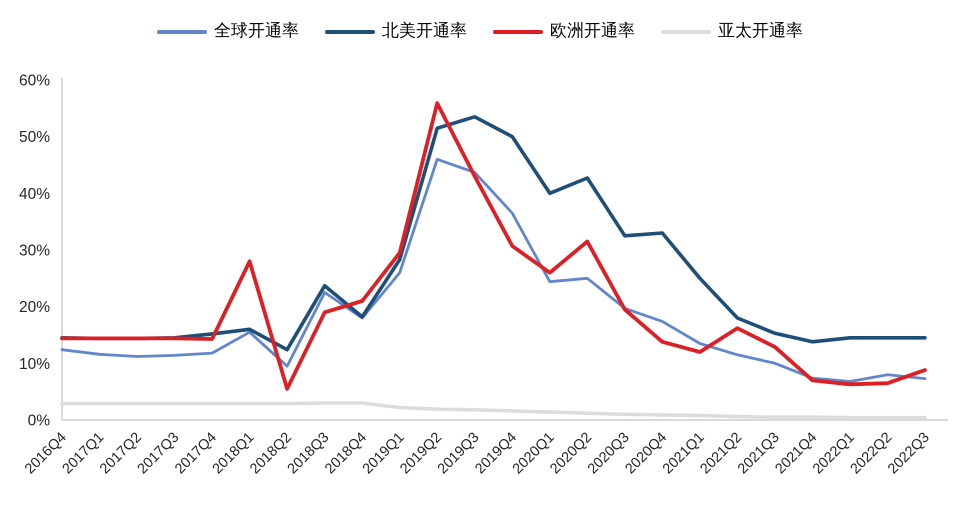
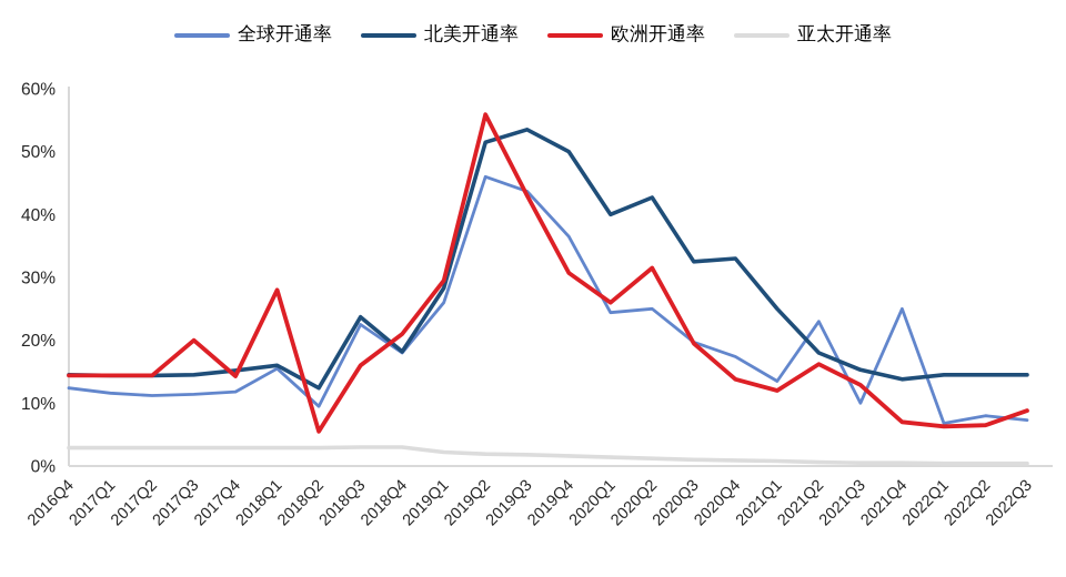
欧洲开通率/2017Q3: 14% -> 20%
欧洲开通率/2018Q3: 19% -> 16%
全球开通率/2021Q2: 12% -> 23%
全球开通率/2021Q4: 7% -> 25%
